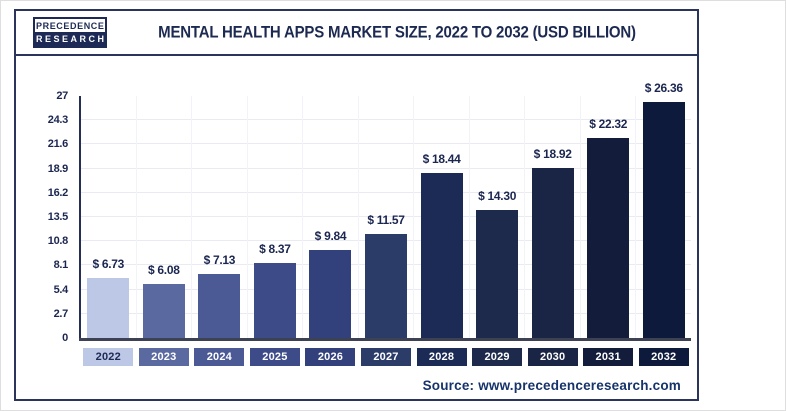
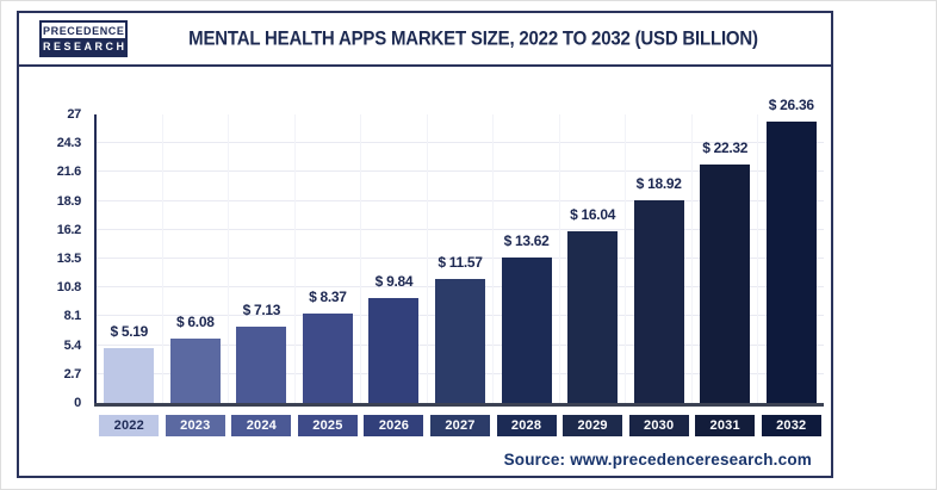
2022: 6.73 -> 5.19
2028: 18.44 -> 13.62
2029: 14.30 -> 16.04
